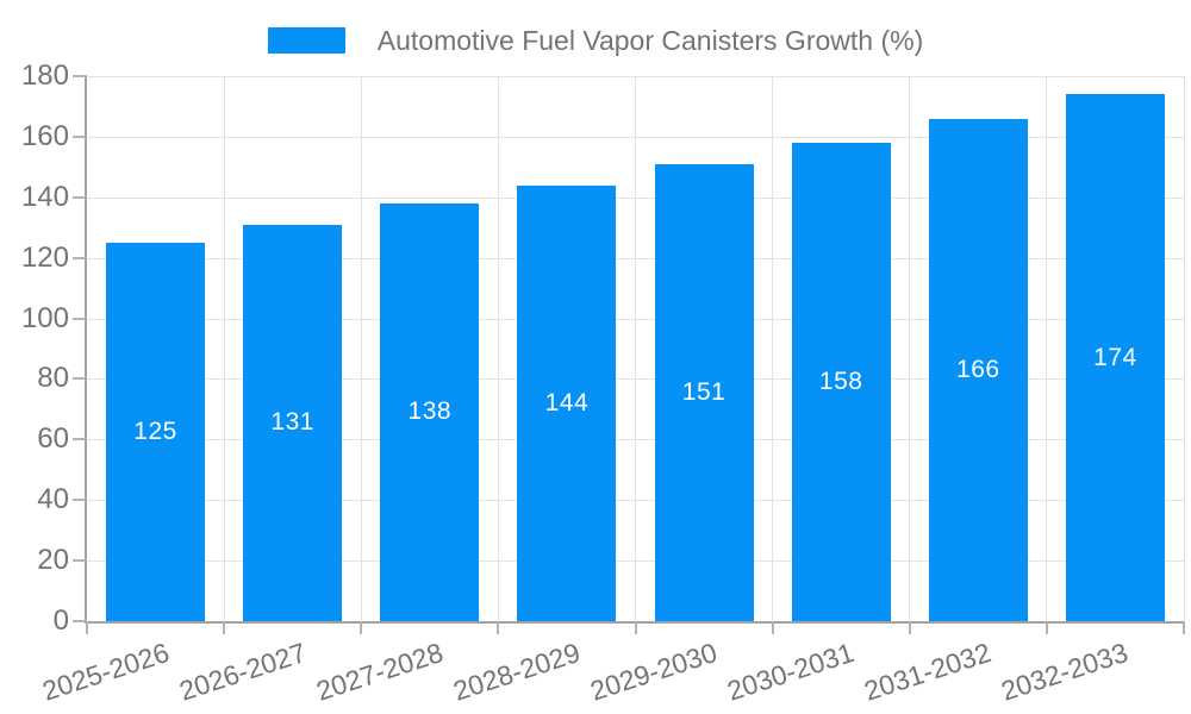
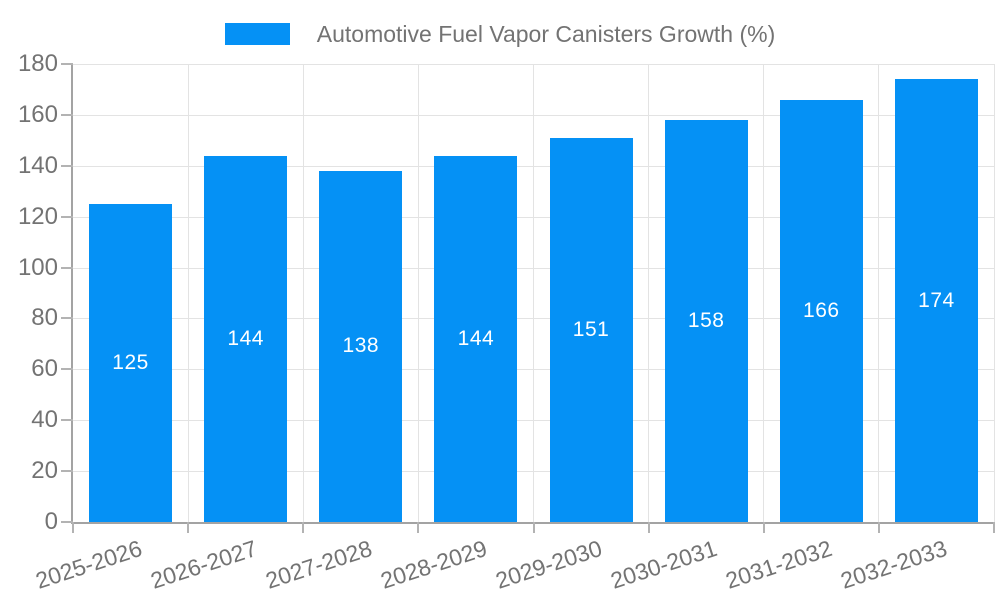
2026-2027: 131 -> 144
